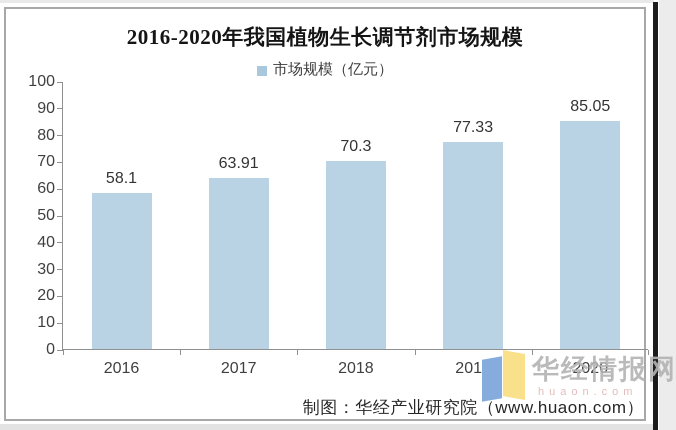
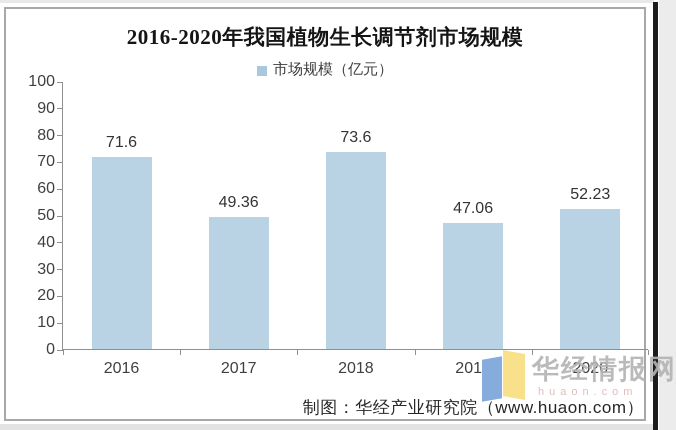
2016: 58.1 -> 71.6
2017: 63.91 -> 49.36
2018: 70.3 -> 73.6
2019: 77.33 -> 47.06
2020: 85.05 -> 52.23
